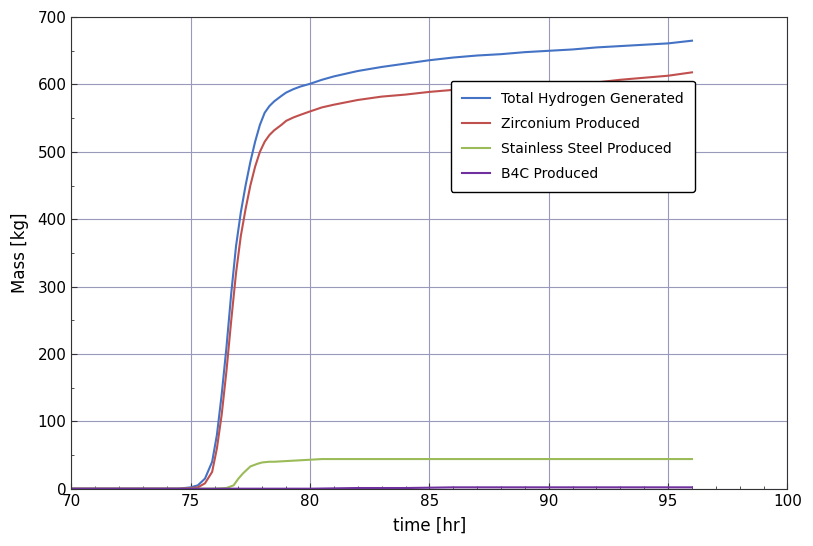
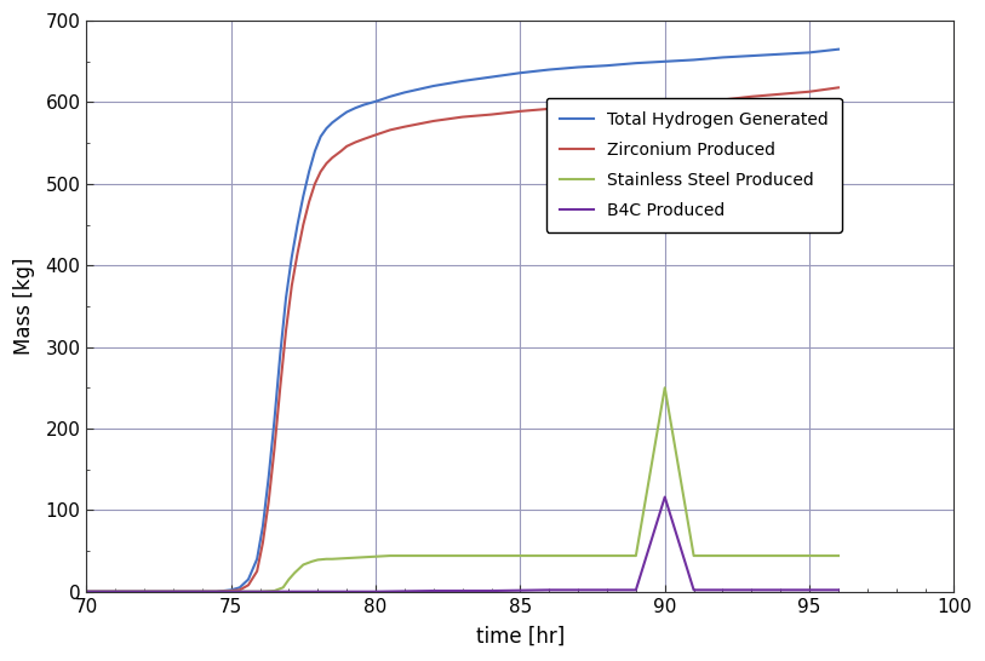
Stainless Steel Produced/90: 44 -> 250
B4C Produced/90: 2 -> 116
